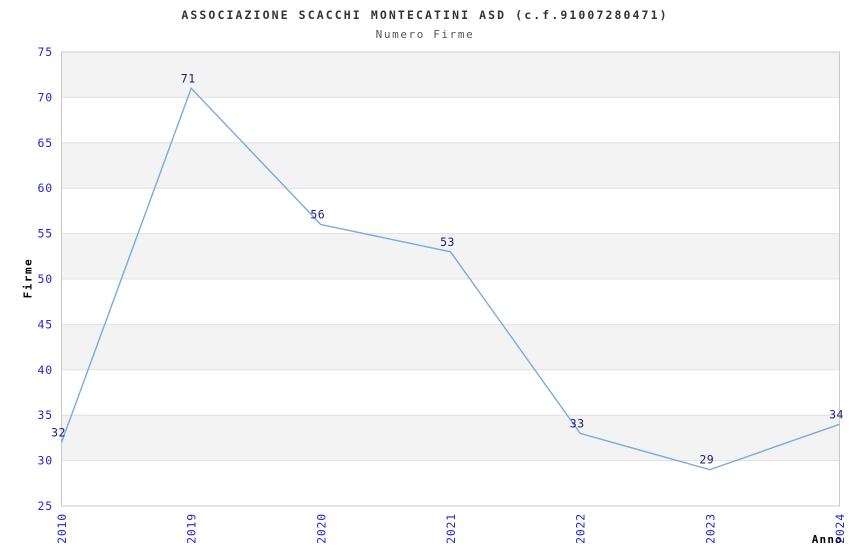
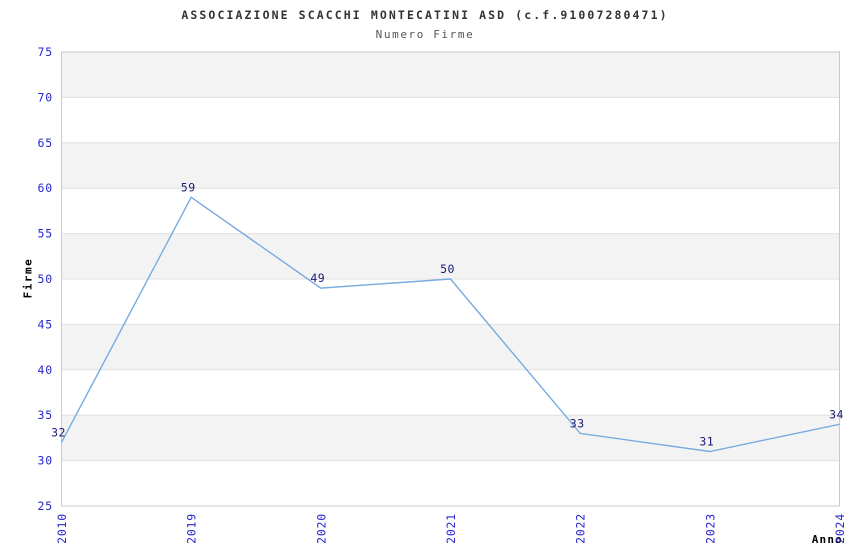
2019: 71 -> 59
2020: 56 -> 49
2021: 53 -> 50
2023: 29 -> 31
